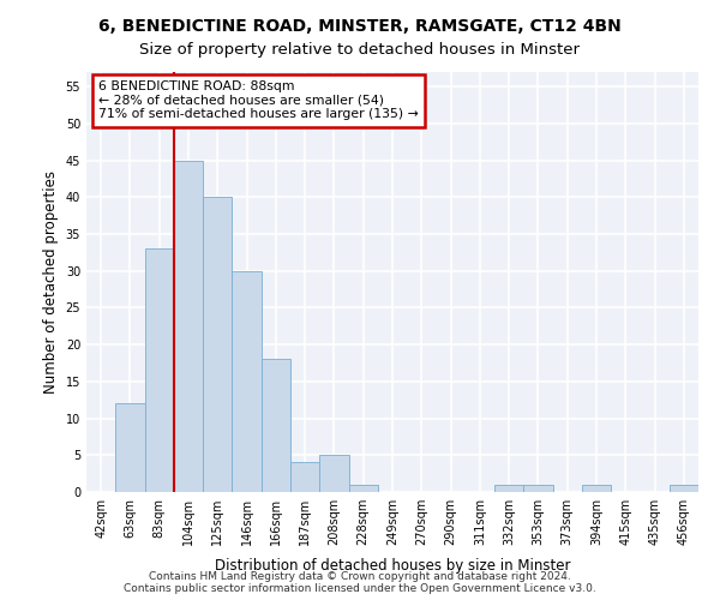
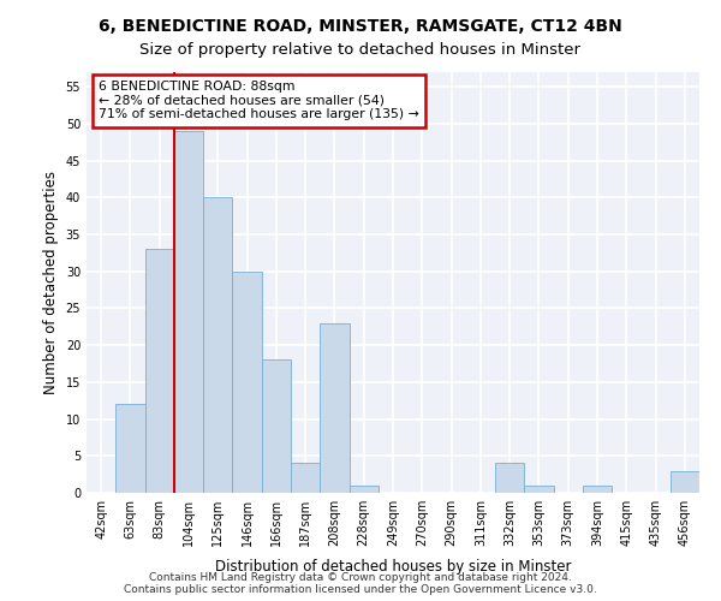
104sqm: 45 -> 49
208sqm: 5 -> 23
332sqm: 1 -> 4
456sqm: 1 -> 3
